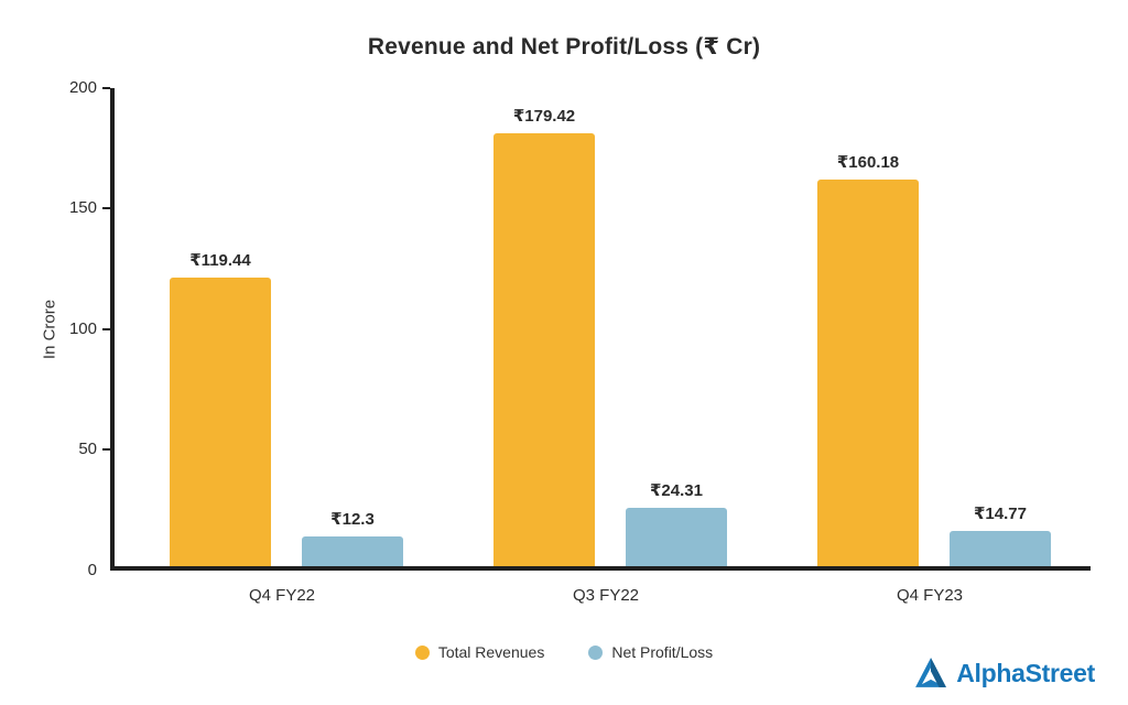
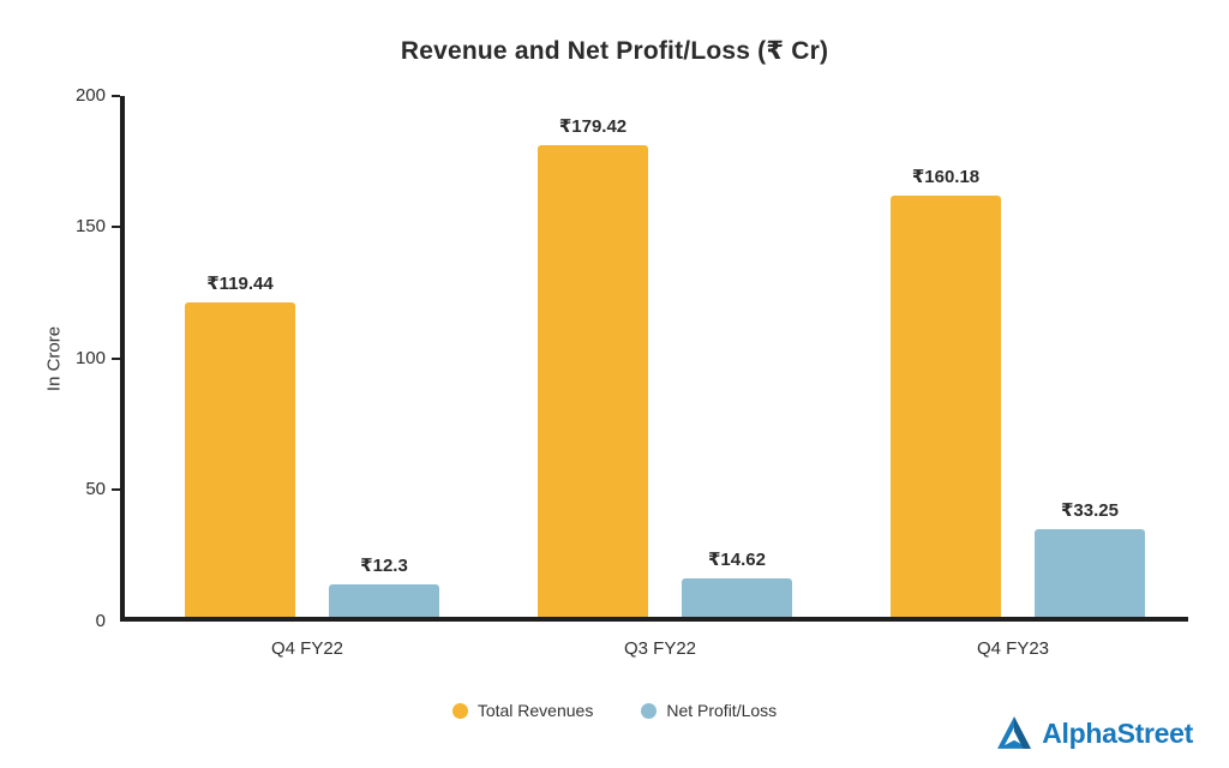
Net Profit/Loss/Q3 FY22: 24.31 -> 14.62
Net Profit/Loss/Q4 FY23: 14.77 -> 33.25
